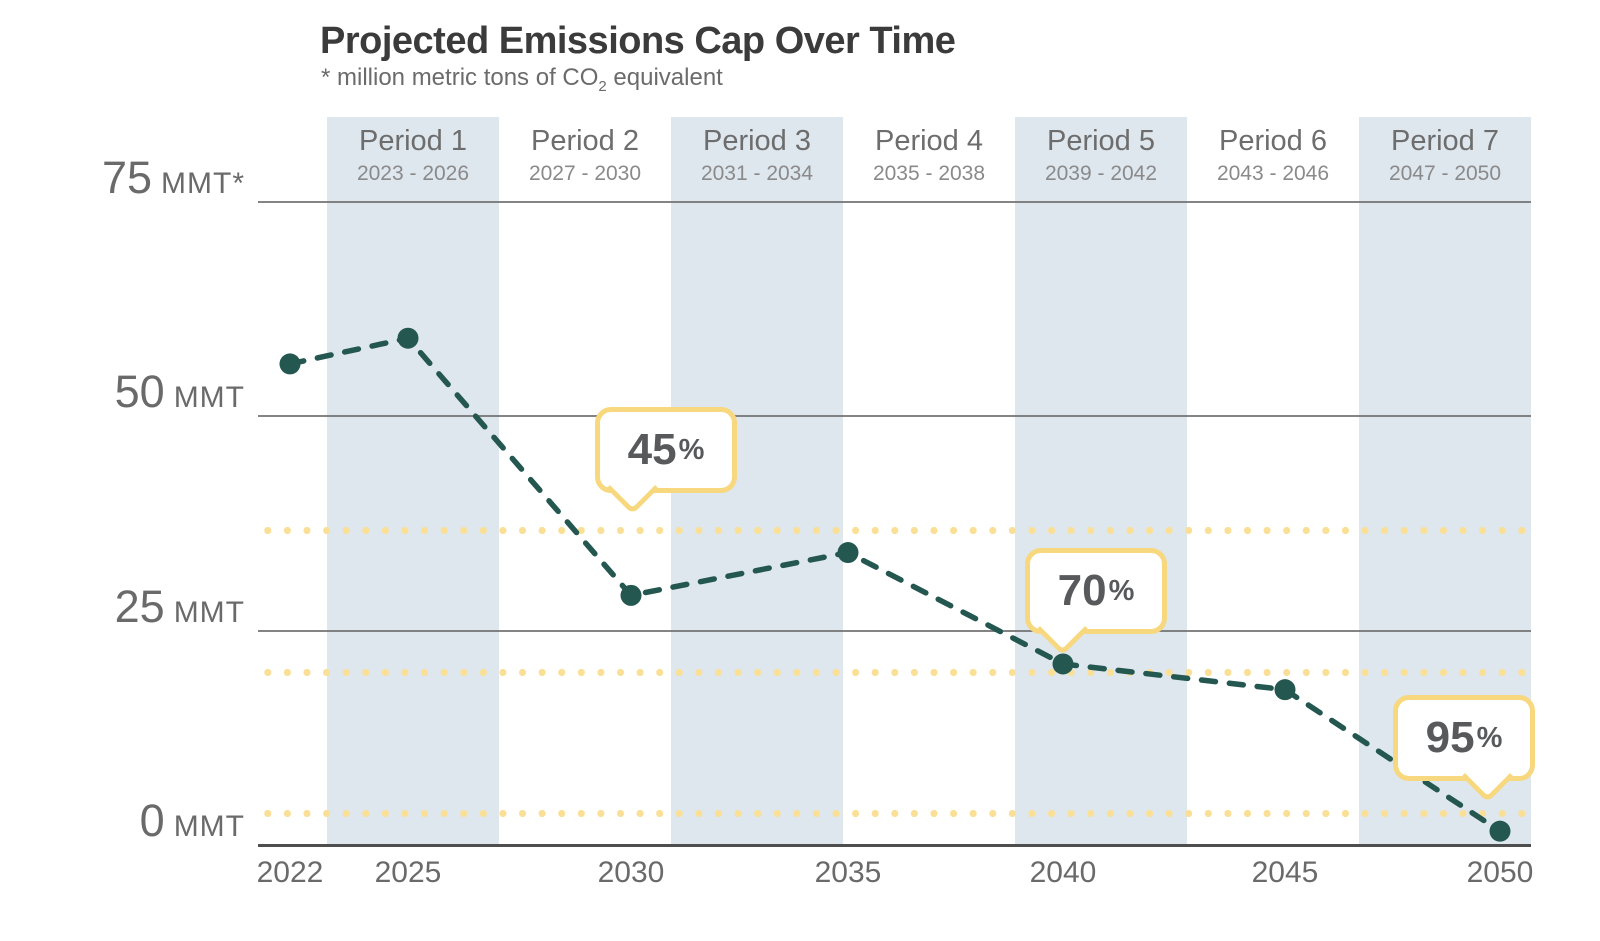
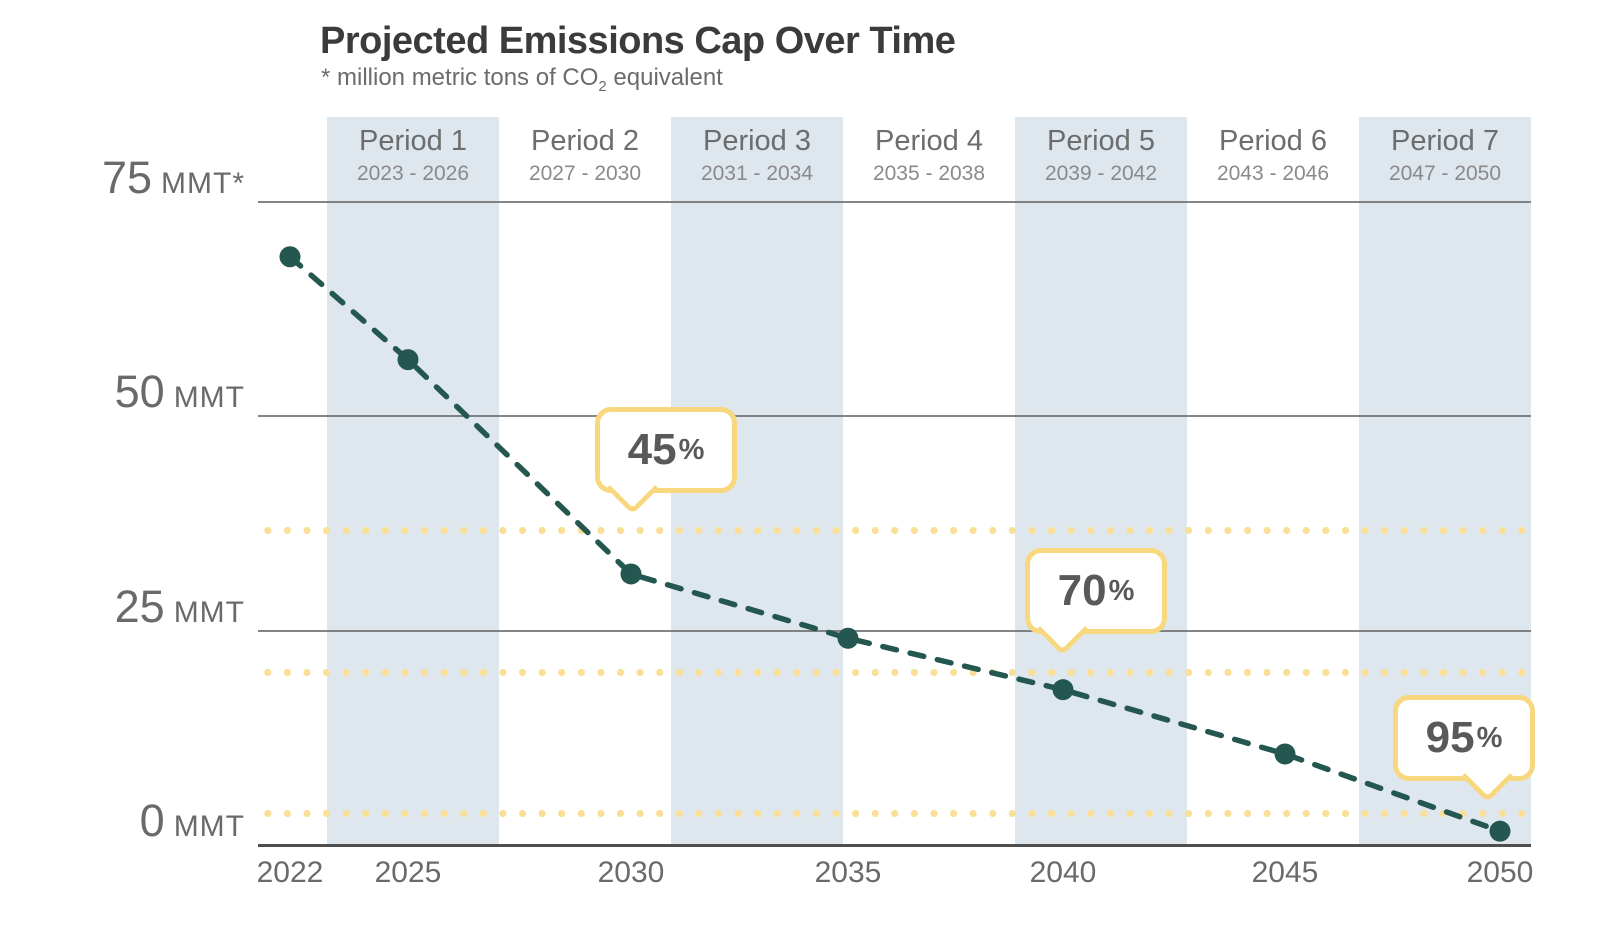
2022: 56 -> 68
2025: 59 -> 56
2030: 29 -> 32
2035: 34 -> 24
2040: 21 -> 18
2045: 18 -> 10
